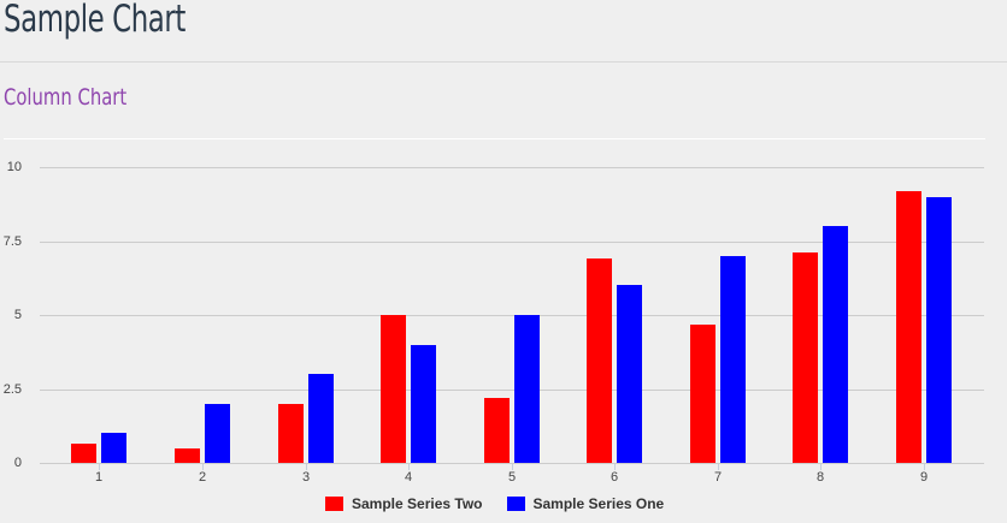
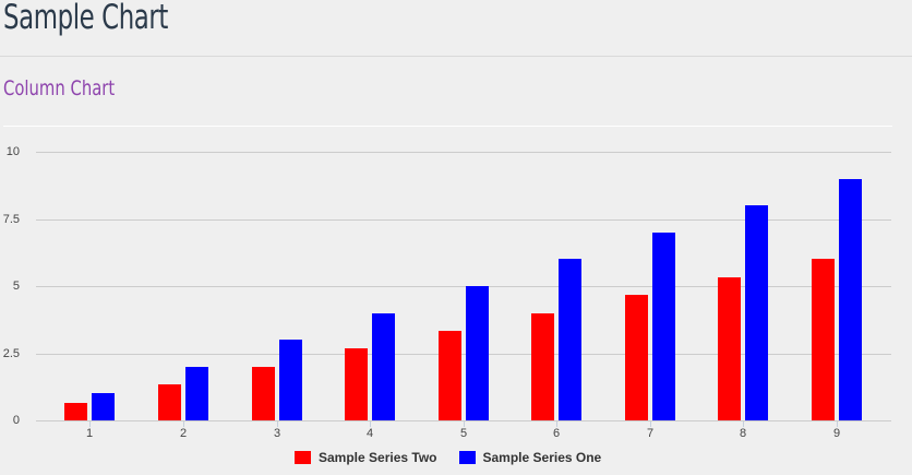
Sample Series Two/2: 0.5 -> 1.3
Sample Series Two/4: 5.0 -> 2.7
Sample Series Two/5: 2.2 -> 3.3
Sample Series Two/6: 6.9 -> 4.0
Sample Series Two/8: 7.1 -> 5.3
Sample Series Two/9: 9.2 -> 6.0
